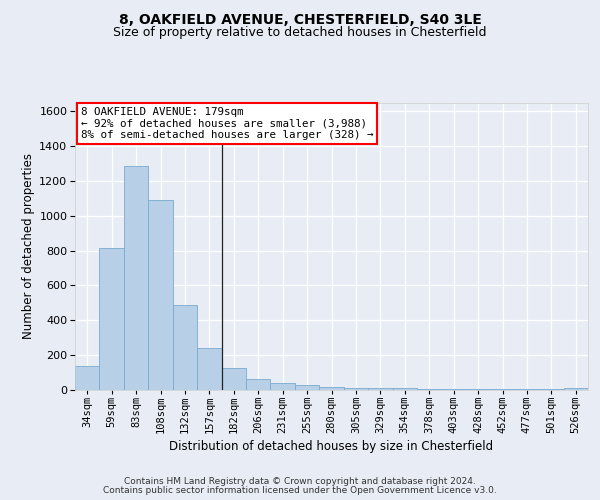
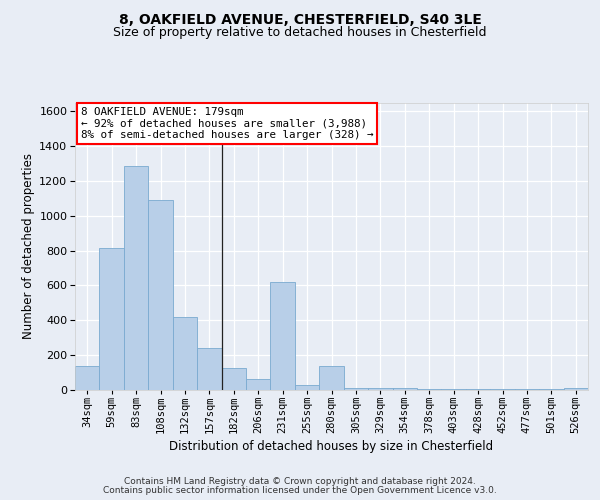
132sqm: 490 -> 420
231sqm: 40 -> 620
280sqm: 20 -> 140
